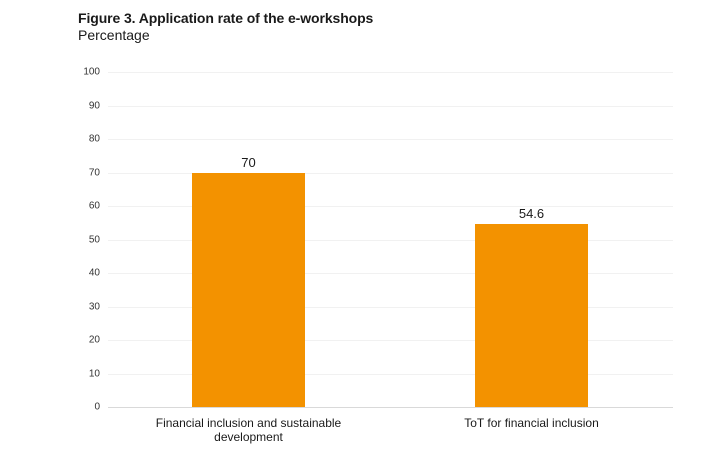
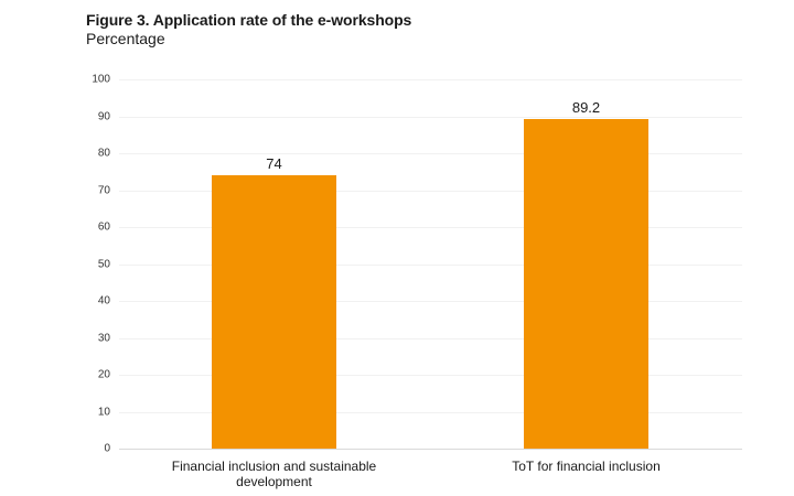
Financial inclusion and sustainable development: 70 -> 74
ToT for financial inclusion: 54.6 -> 89.2
